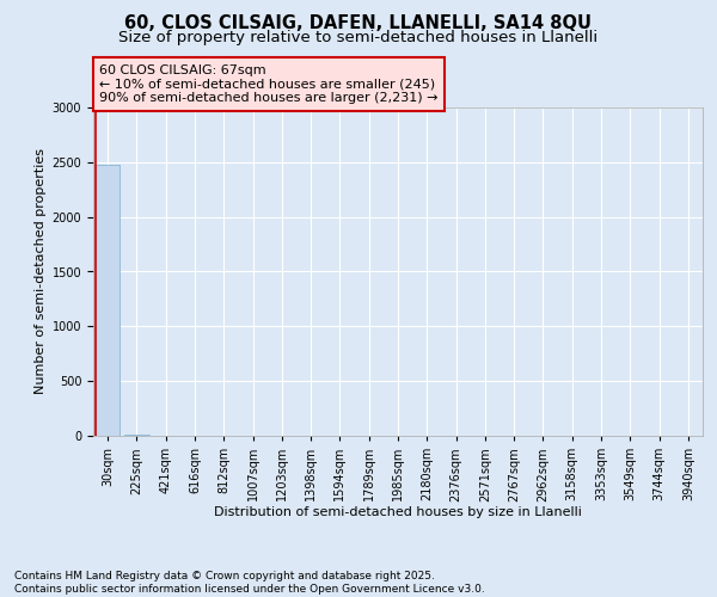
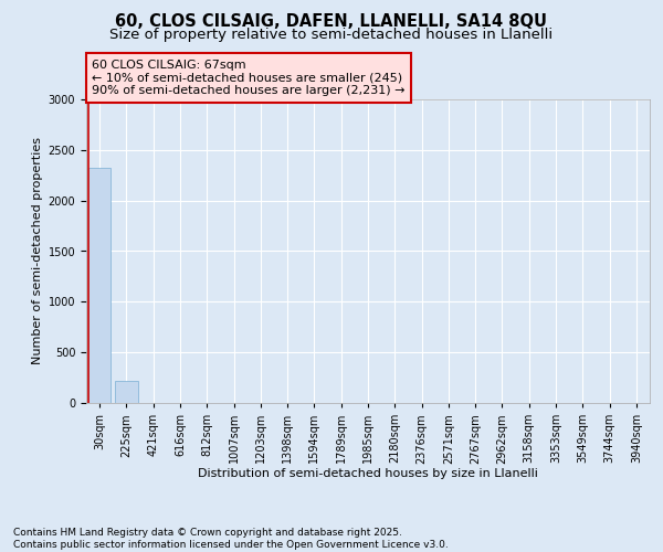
30sqm: 2480 -> 2320
225sqm: 20 -> 220
